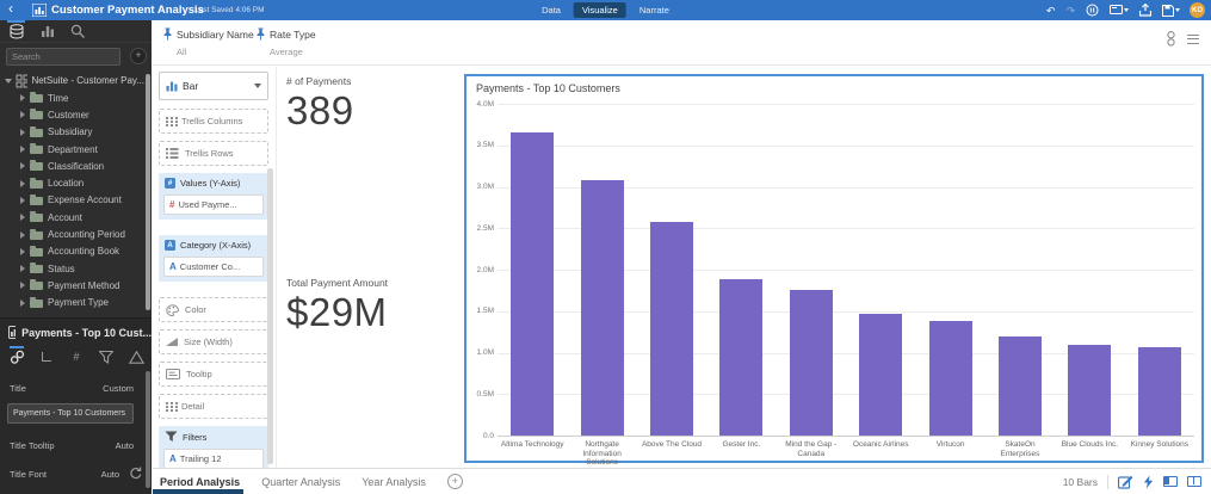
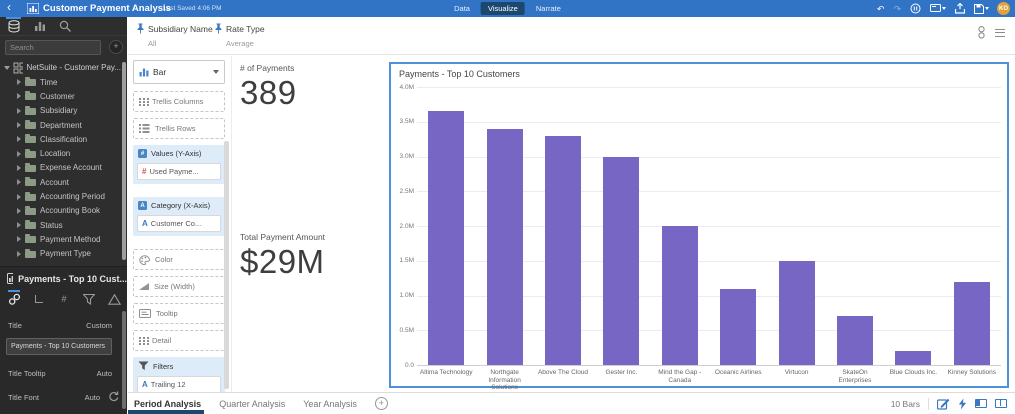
Northgate Information Solutions: 3.1M -> 3.4M
Above The Cloud: 2.6M -> 3.3M
Gester Inc.: 1.9M -> 3.0M
Mind the Gap - Canada: 1.8M -> 2.0M
Oceanic Airlines: 1.5M -> 1.1M
Virtucon: 1.4M -> 1.5M
SkateOn Enterprises: 1.2M -> 0.7M
Blue Clouds Inc.: 1.1M -> 0.2M
Kinney Solutions: 1.1M -> 1.2M
